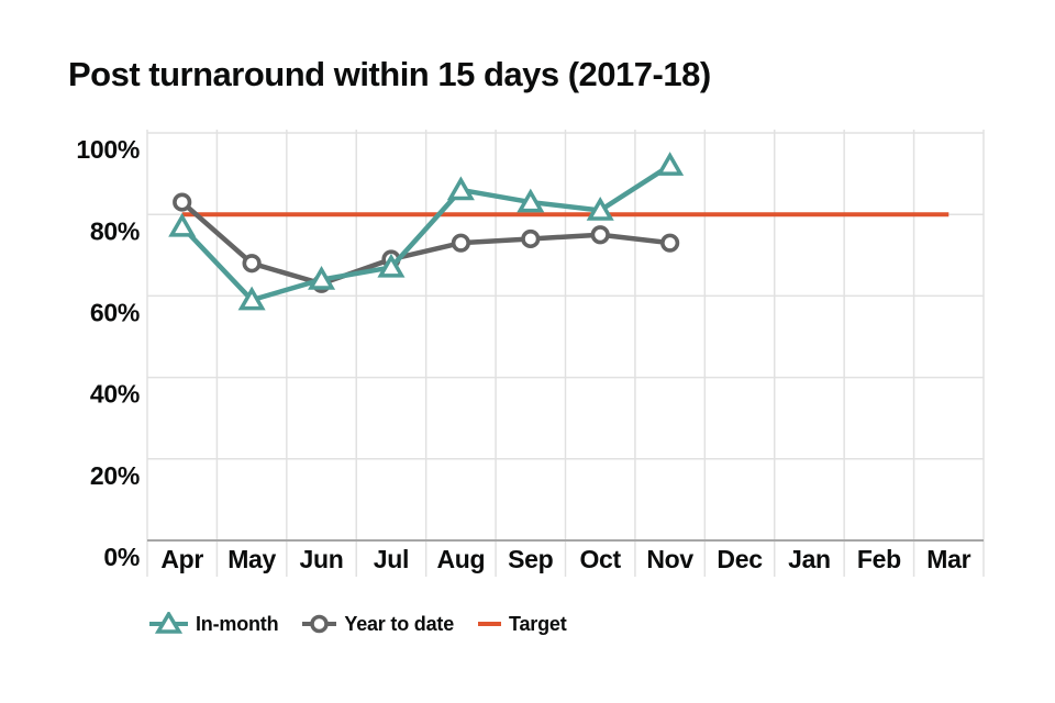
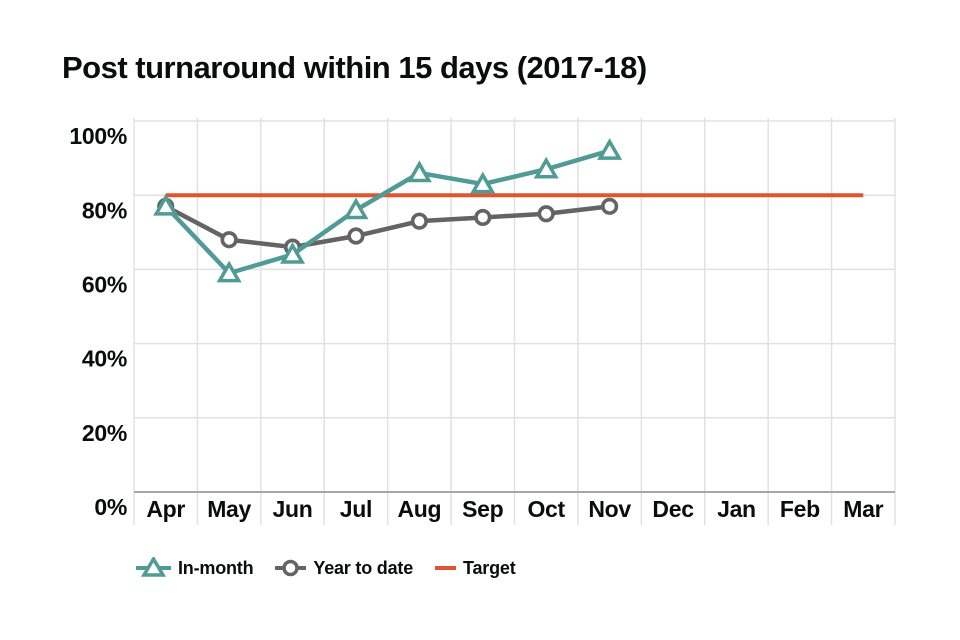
Year to date/Apr: 83% -> 77%
Year to date/Jun: 63% -> 66%
In-month/Jul: 67% -> 76%
In-month/Oct: 81% -> 87%
Year to date/Nov: 73% -> 77%
